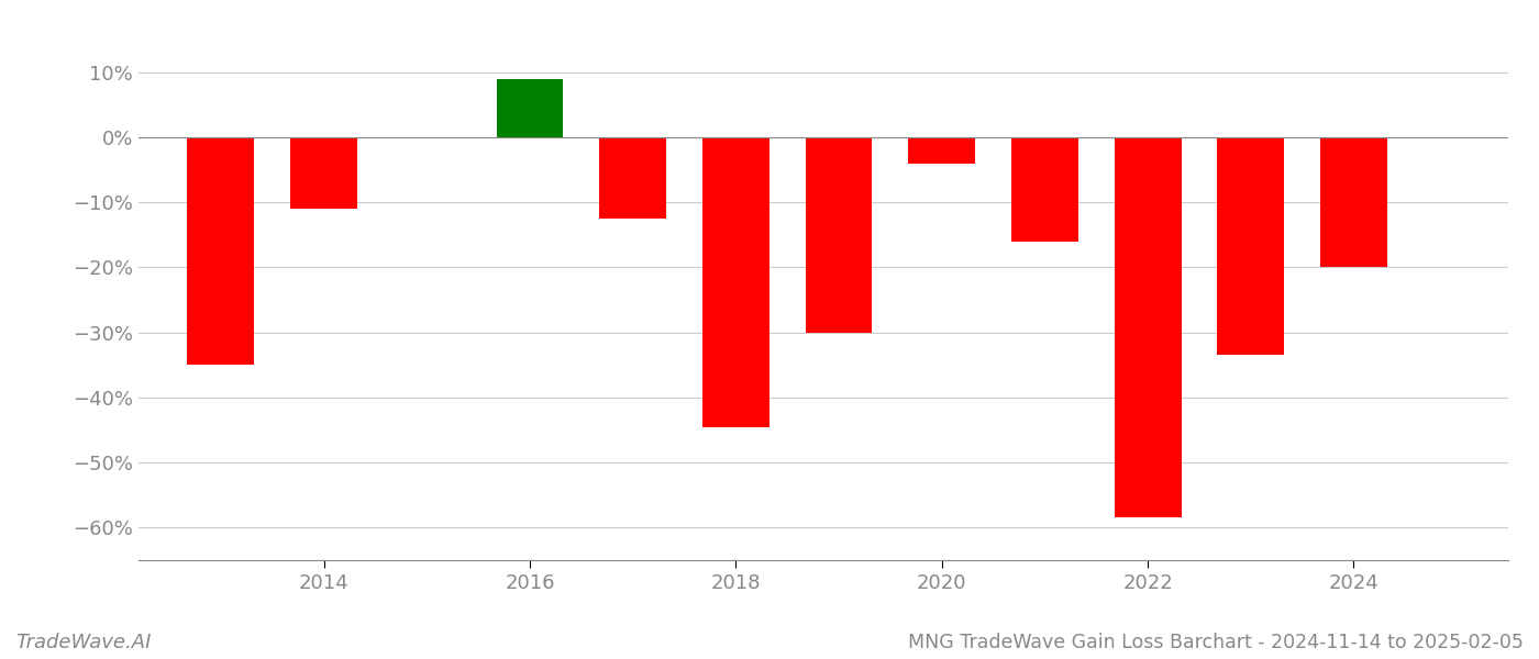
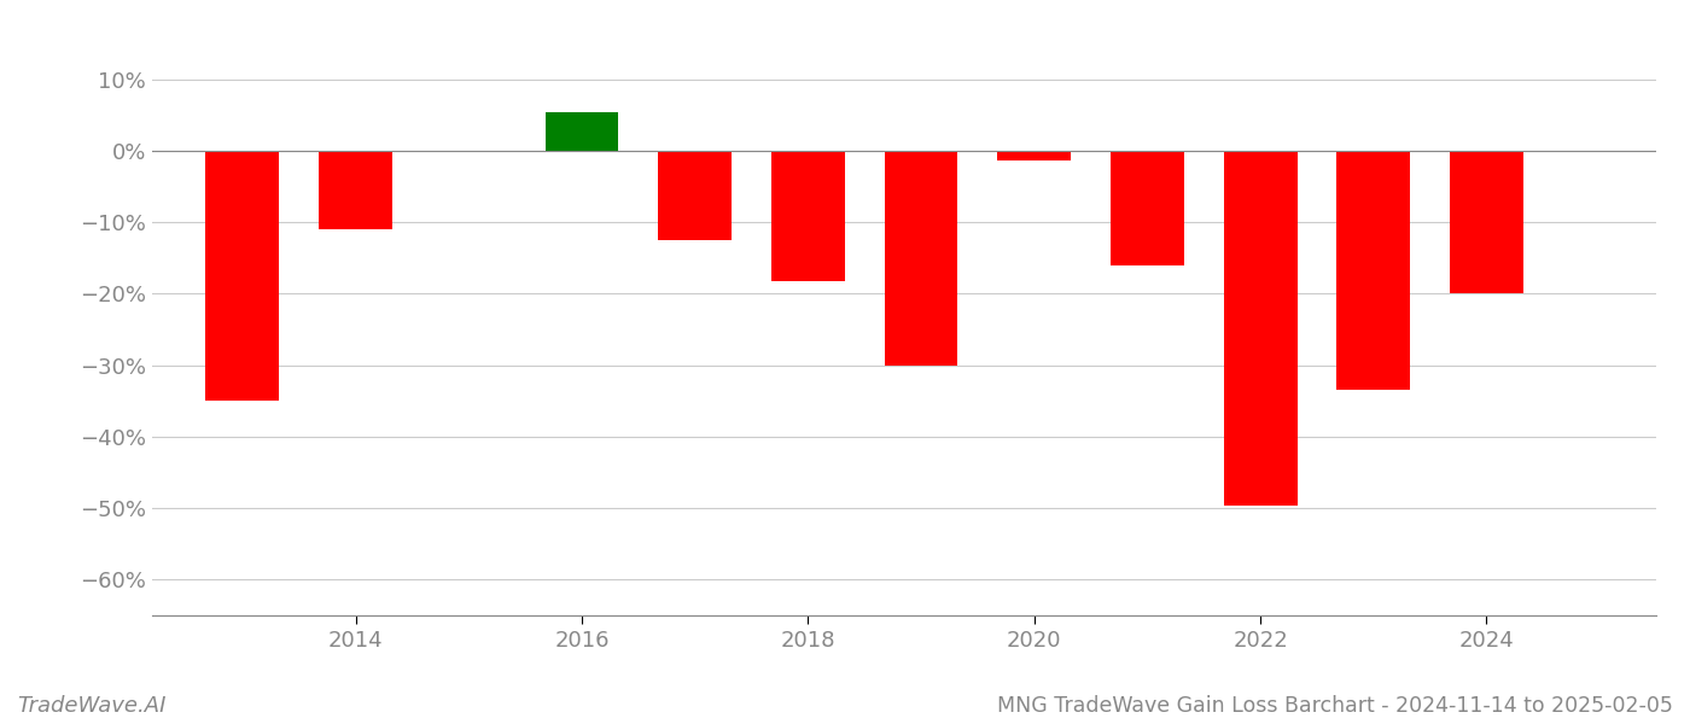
2016: 9.0% -> 5.4%
2018: -44.5% -> -18.2%
2020: -4.0% -> -1.4%
2022: -58.5% -> -49.6%
